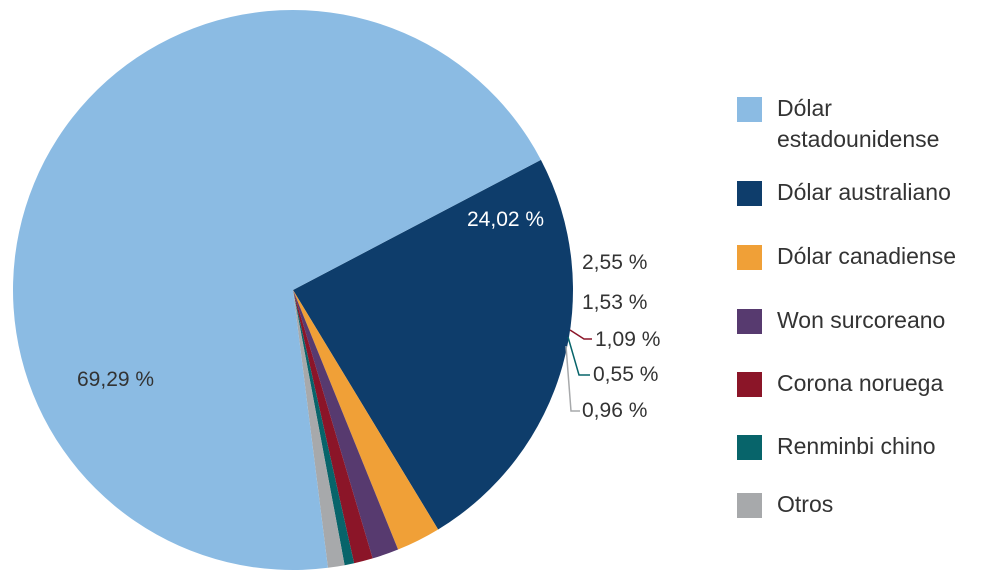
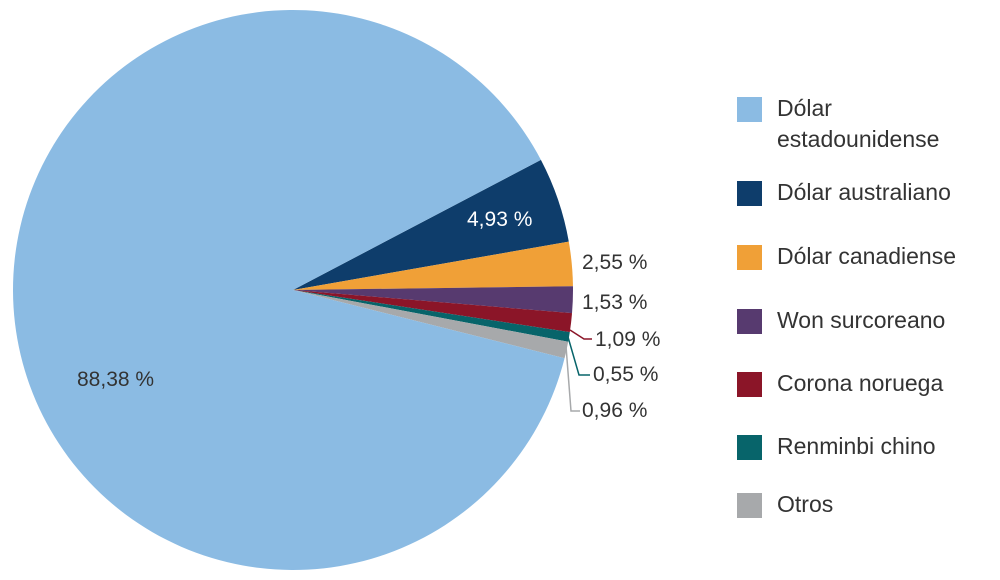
Dólar estadounidense: 69,29 -> 88,38
Dólar australiano: 24,02 -> 4,93
